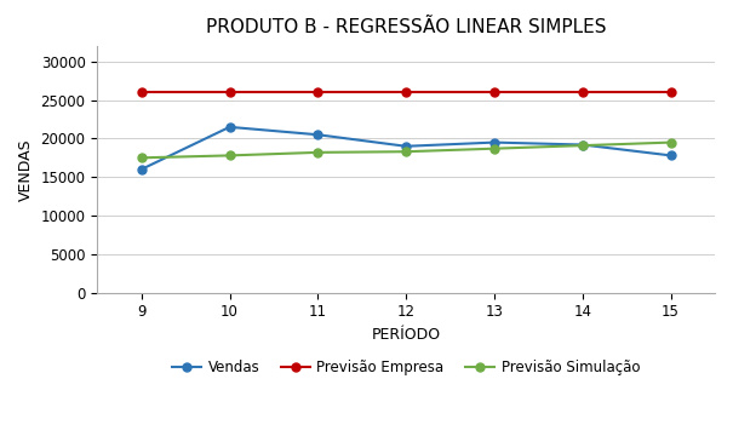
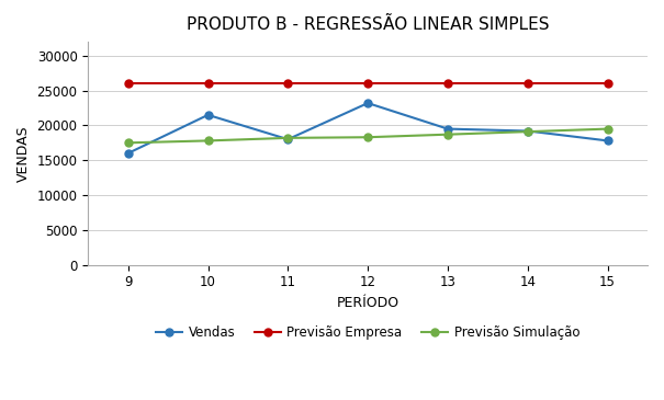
Vendas/11: 20500 -> 18000
Vendas/12: 19000 -> 23200
